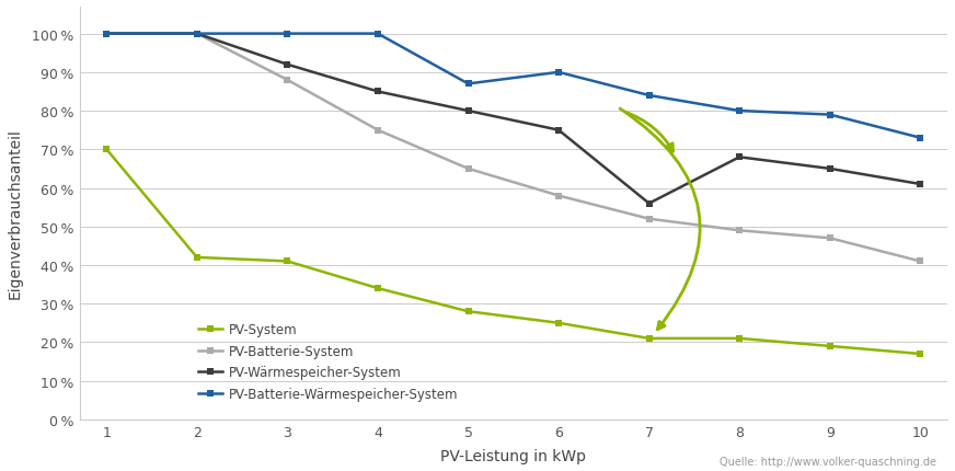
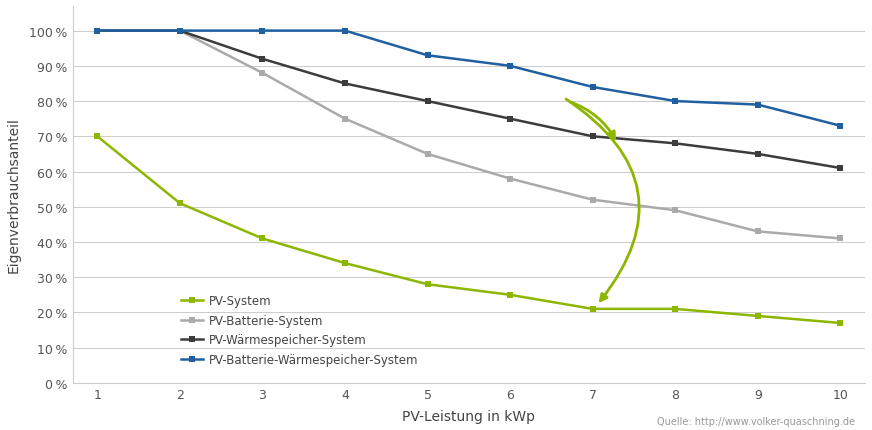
PV-System/2: 42 % -> 51 %
PV-Batterie-Wärmespeicher-System/5: 87 % -> 93 %
PV-Wärmespeicher-System/7: 56 % -> 70 %
PV-Batterie-System/9: 47 % -> 43 %
